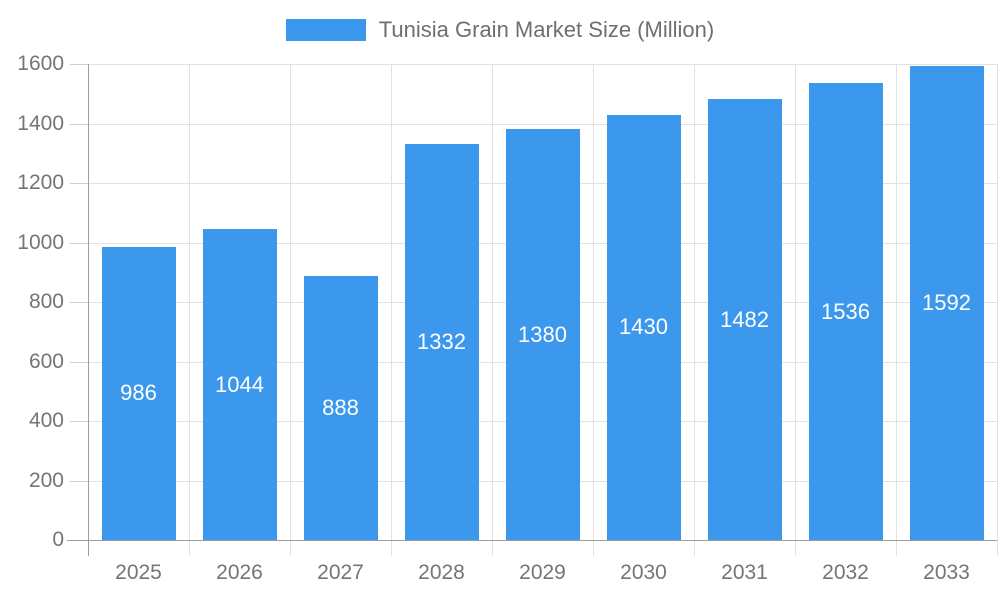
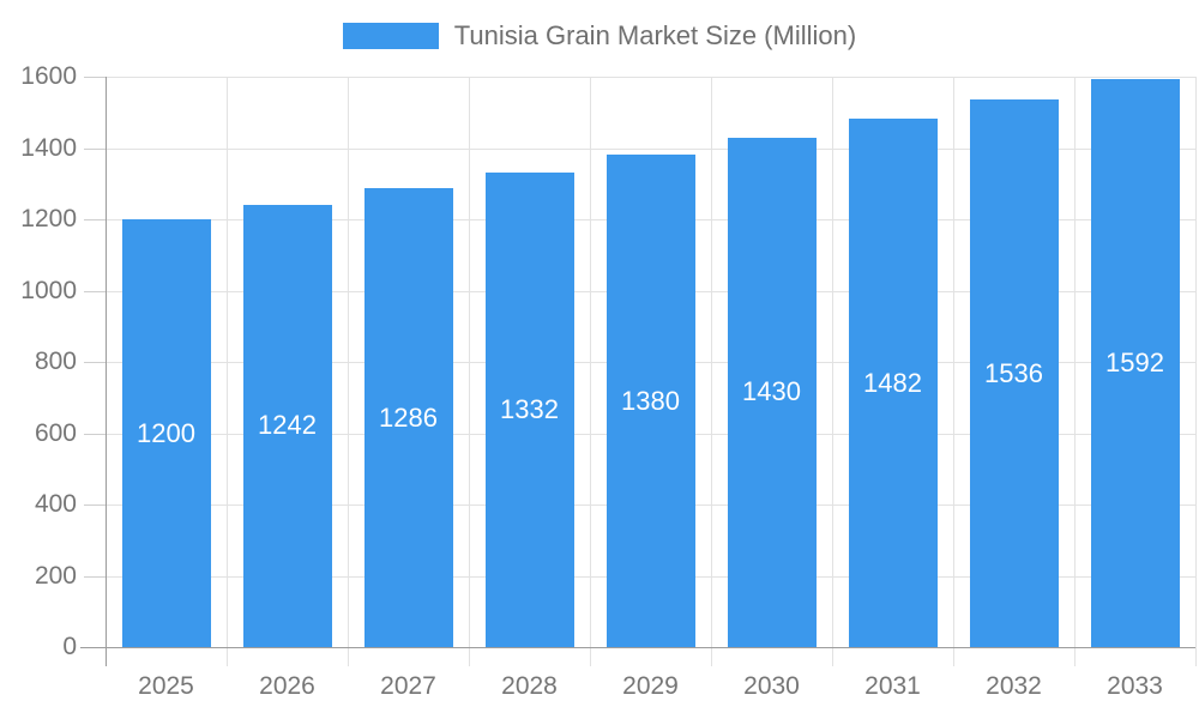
2025: 986 -> 1200
2026: 1044 -> 1242
2027: 888 -> 1286
